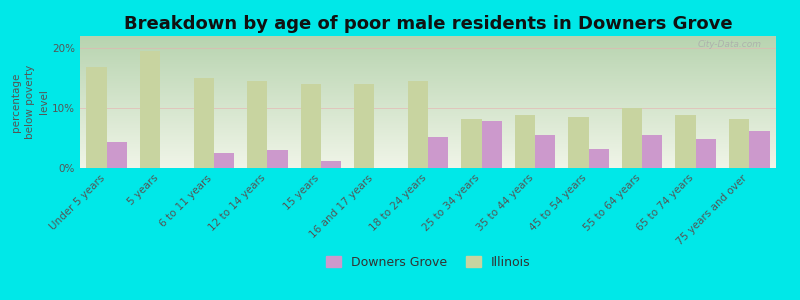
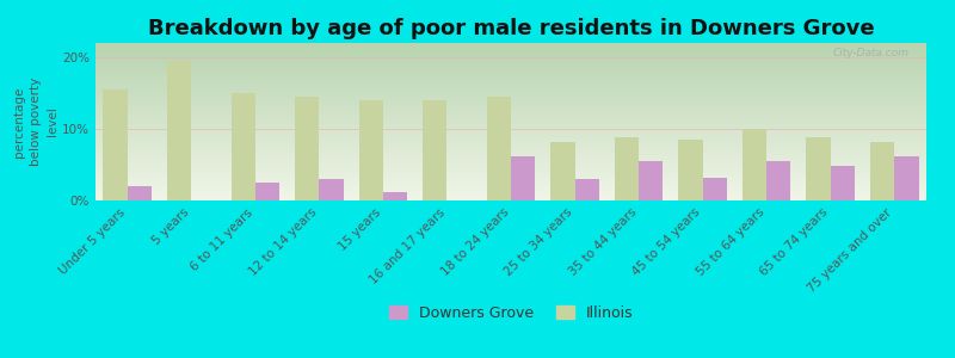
Illinois/Under 5 years: 16.8% -> 15.5%
Downers Grove/Under 5 years: 4.4% -> 2.0%
Downers Grove/18 to 24 years: 5.2% -> 6.2%
Downers Grove/25 to 34 years: 7.8% -> 3.0%
